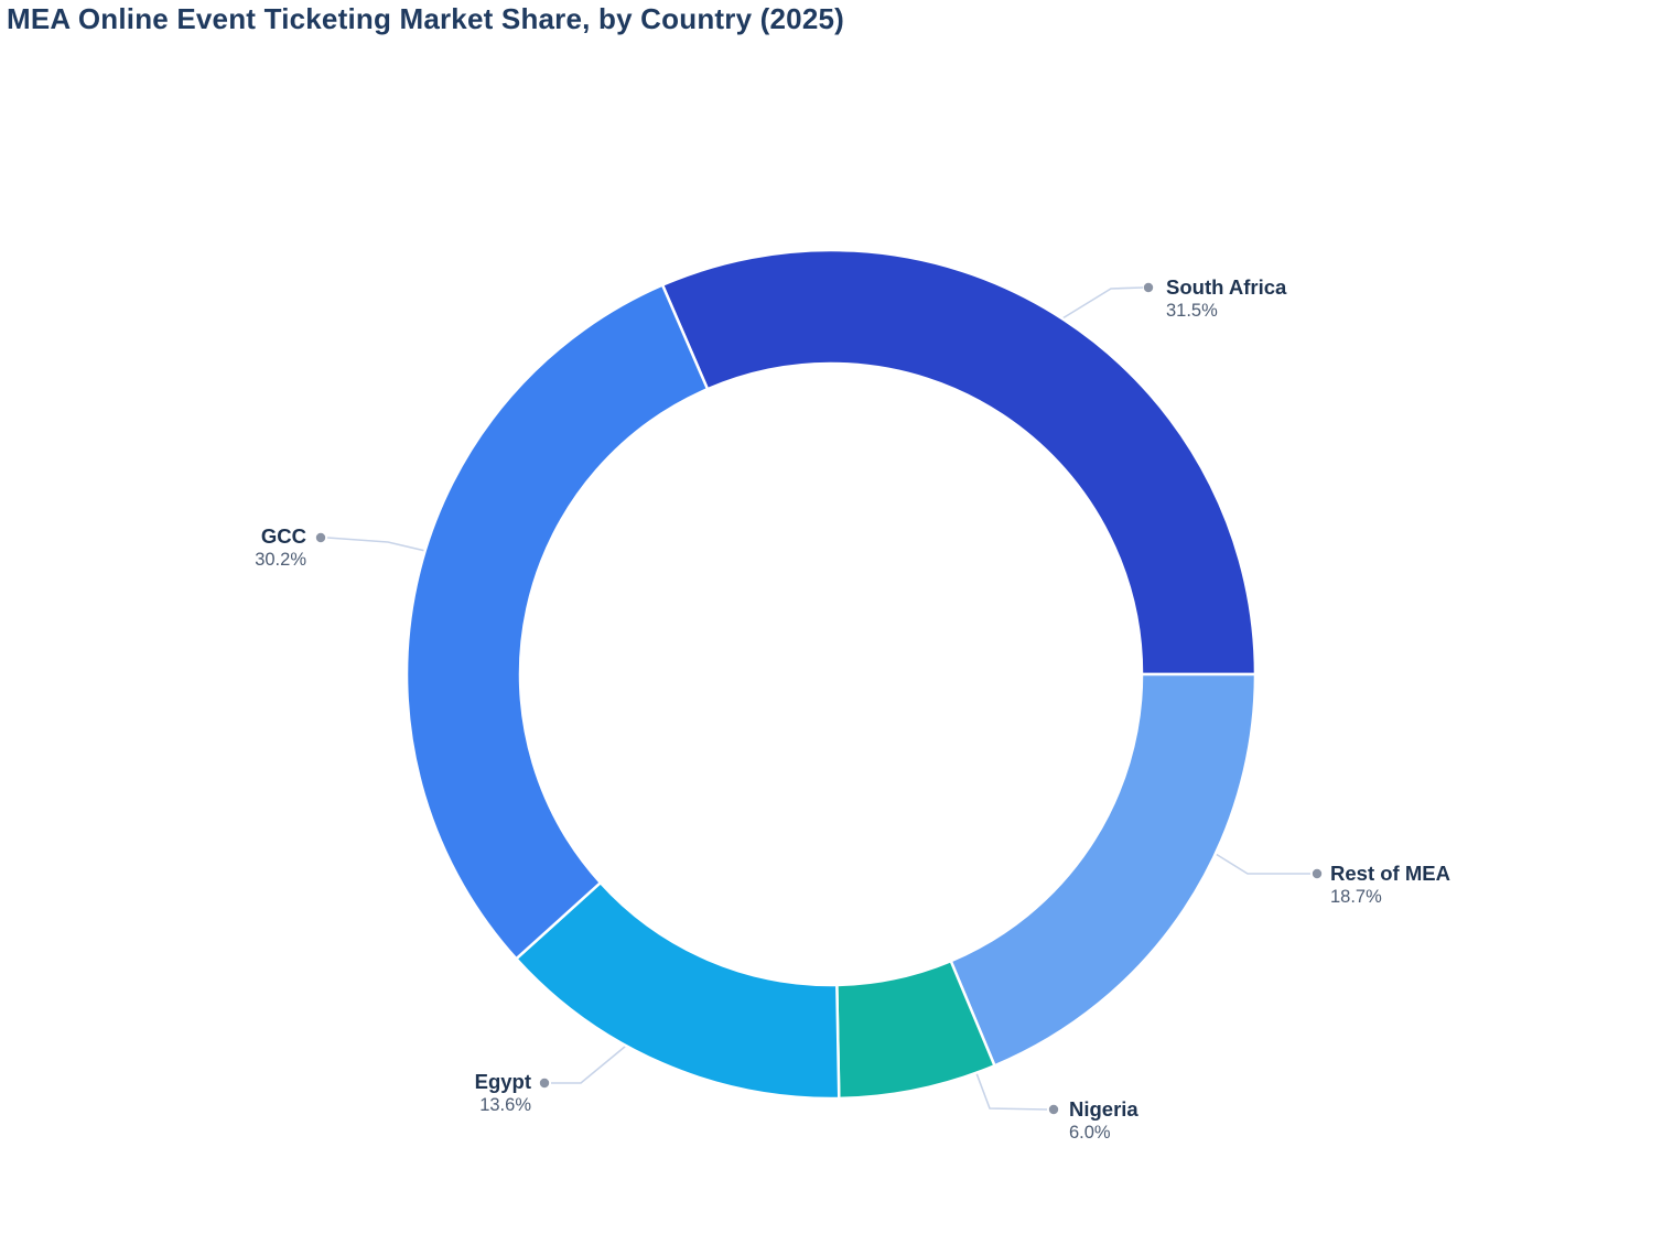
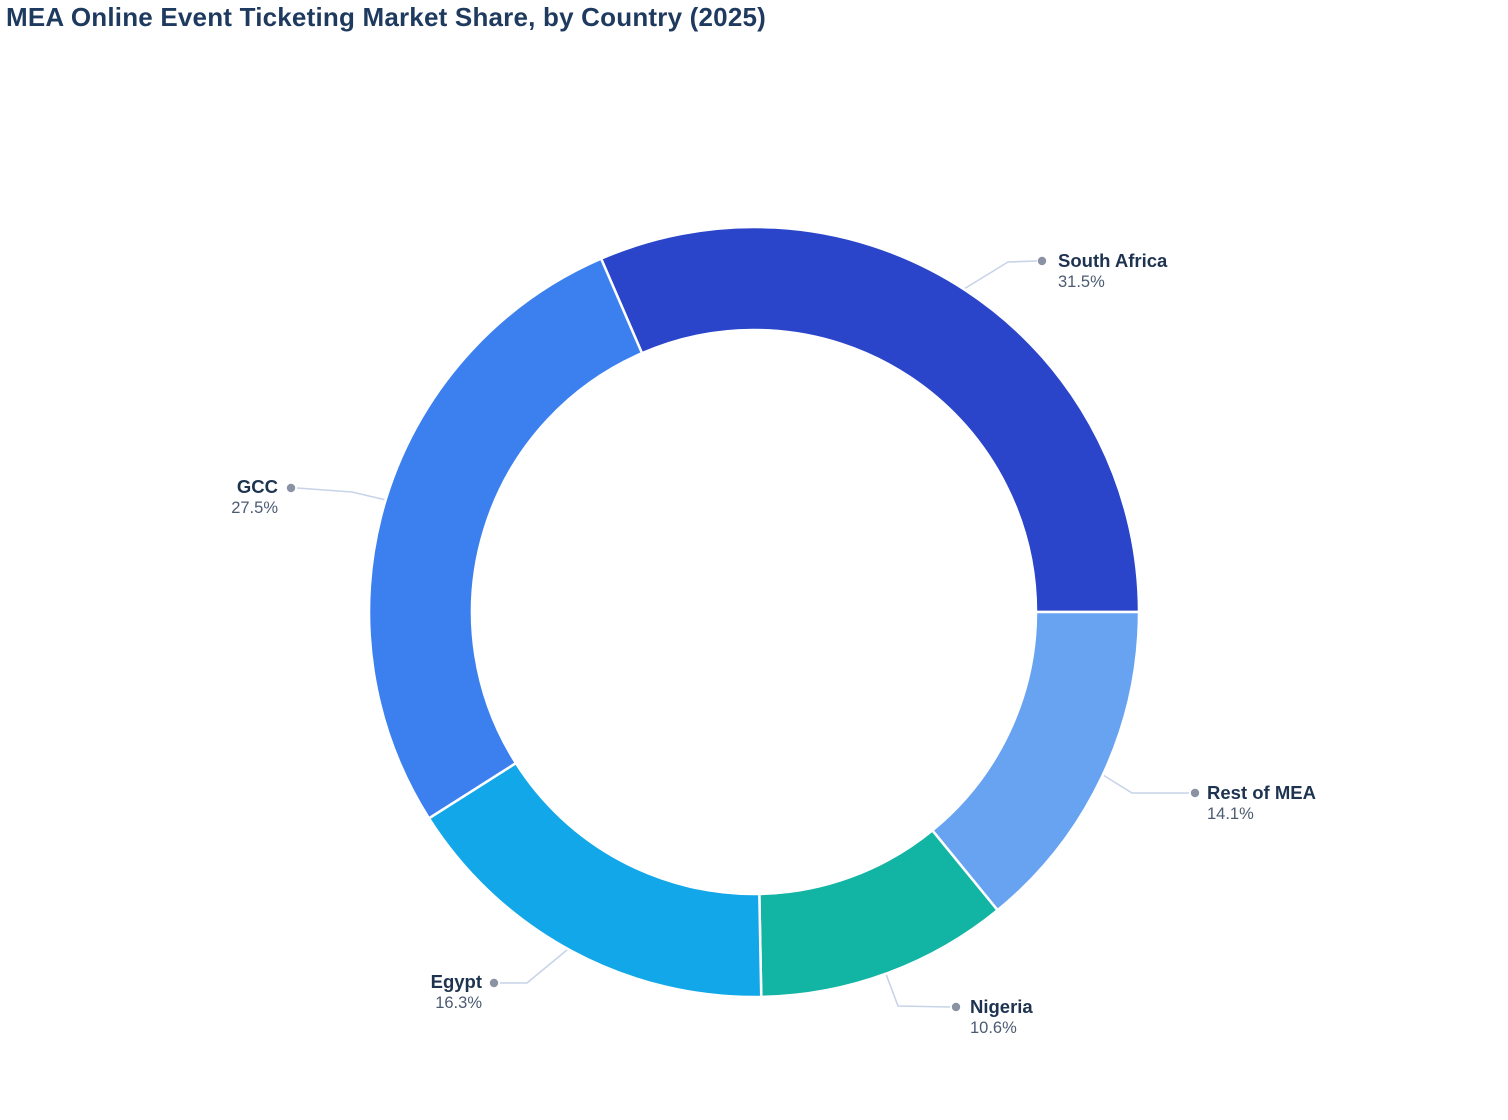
Rest of MEA: 18.7% -> 14.1%
Nigeria: 6.0% -> 10.6%
Egypt: 13.6% -> 16.3%
GCC: 30.2% -> 27.5%
